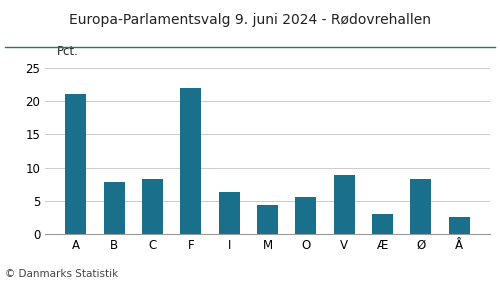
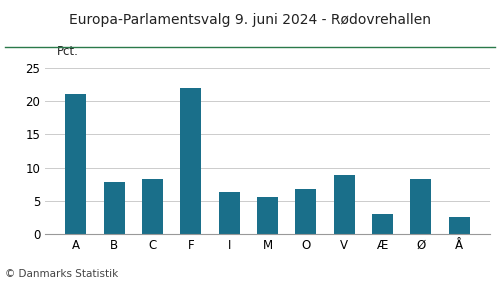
M: 4.4 -> 5.6
O: 5.6 -> 6.7
